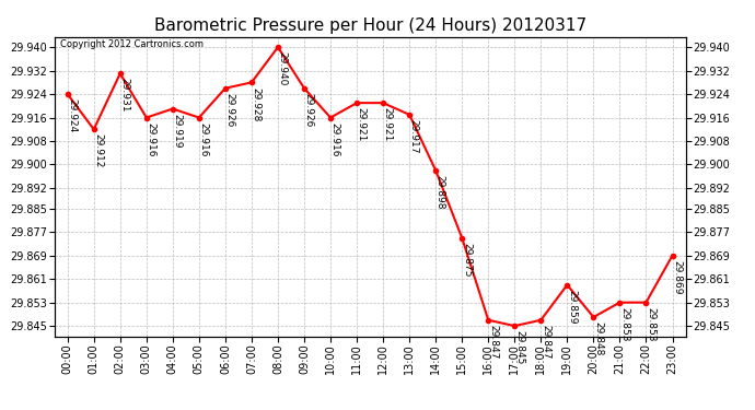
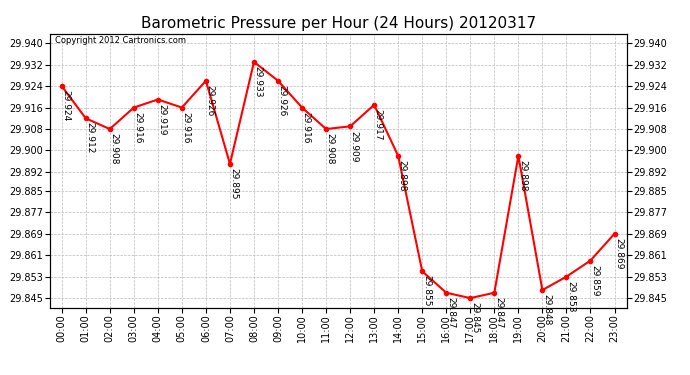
02:00: 29.931 -> 29.908
07:00: 29.928 -> 29.895
08:00: 29.940 -> 29.933
11:00: 29.921 -> 29.908
12:00: 29.921 -> 29.909
15:00: 29.875 -> 29.855
19:00: 29.859 -> 29.898
22:00: 29.853 -> 29.859
